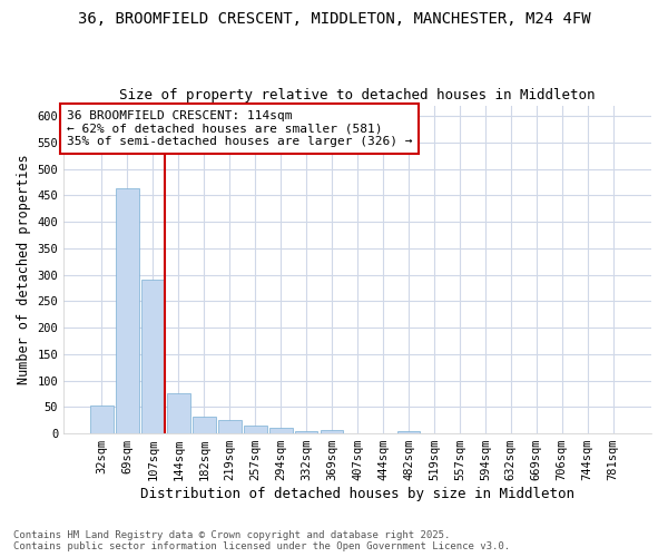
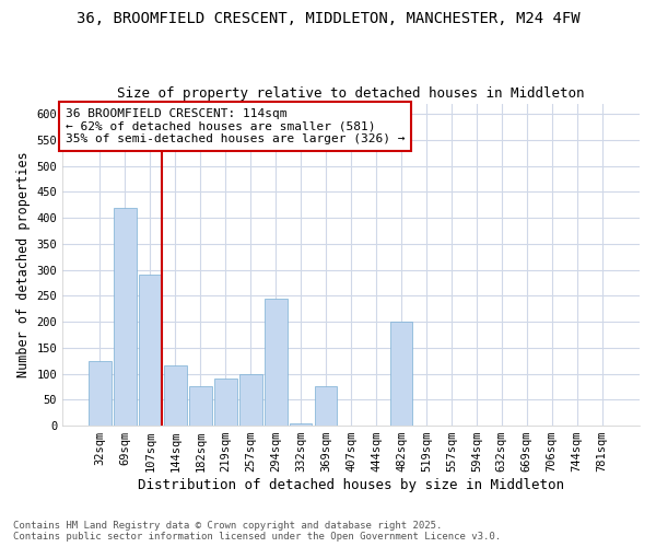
32sqm: 53 -> 125
69sqm: 463 -> 420
144sqm: 77 -> 115
182sqm: 31 -> 75
219sqm: 25 -> 90
257sqm: 15 -> 100
294sqm: 10 -> 245
369sqm: 7 -> 75
482sqm: 5 -> 200
